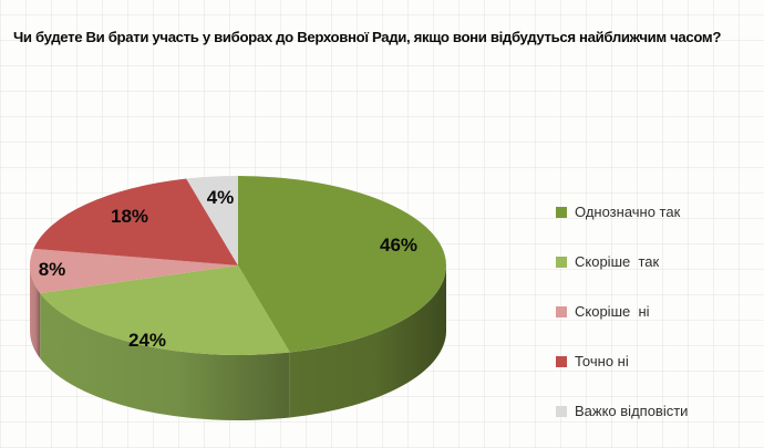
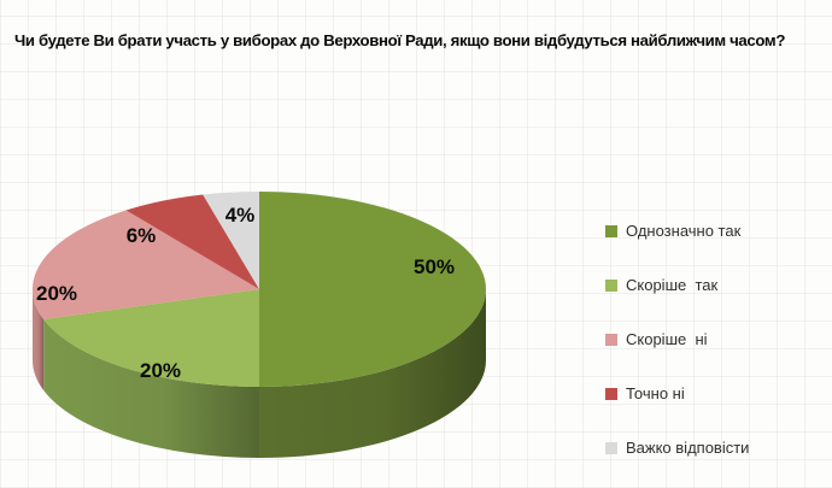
Однозначно так: 46% -> 50%
Скоріше так: 24% -> 20%
Скоріше ні: 8% -> 20%
Точно ні: 18% -> 6%
